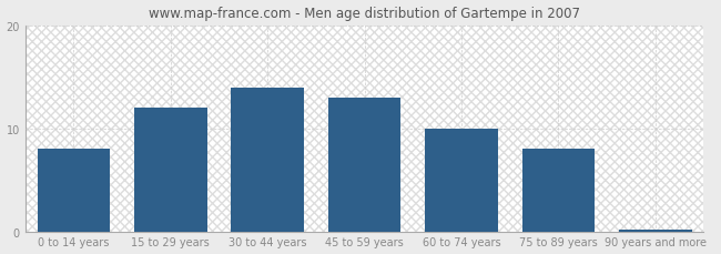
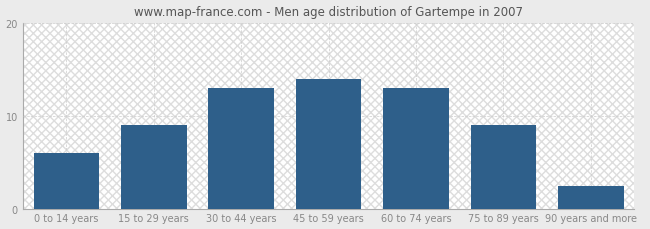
0 to 14 years: 8.0 -> 6.0
15 to 29 years: 12.0 -> 9.0
30 to 44 years: 14.0 -> 13.0
45 to 59 years: 13.0 -> 14.0
60 to 74 years: 10.0 -> 13.0
75 to 89 years: 8.0 -> 9.0
90 years and more: 0.2 -> 2.4
